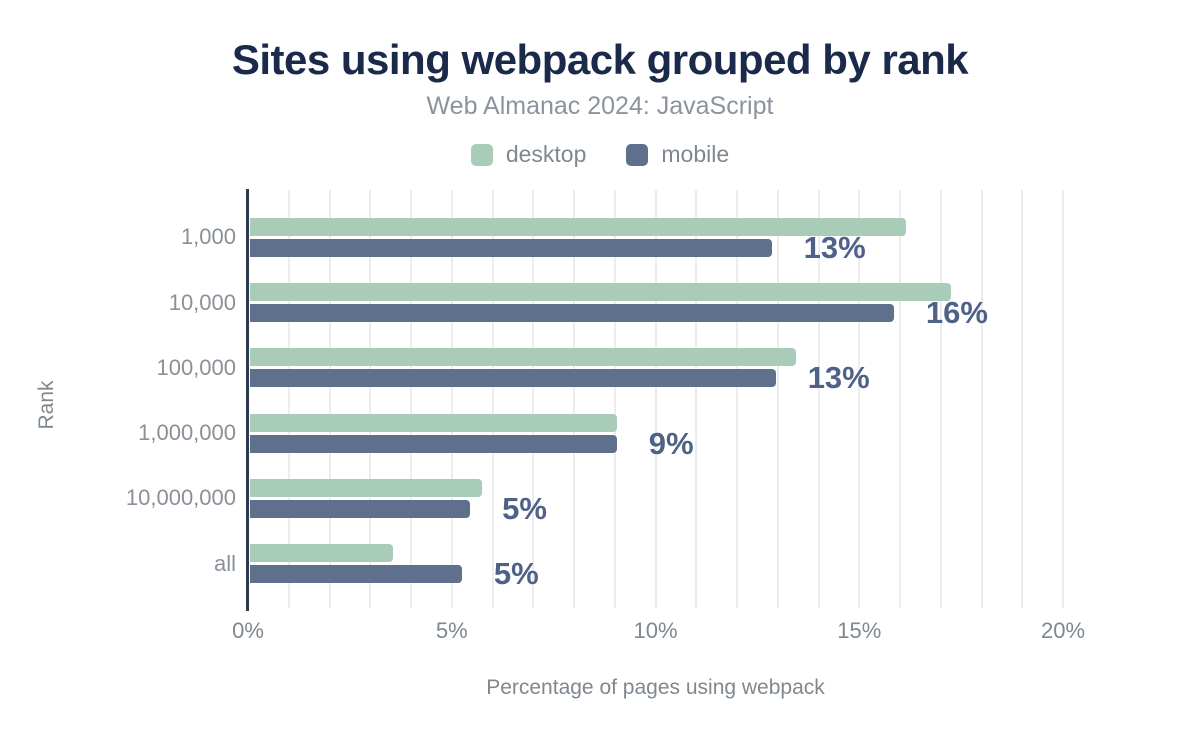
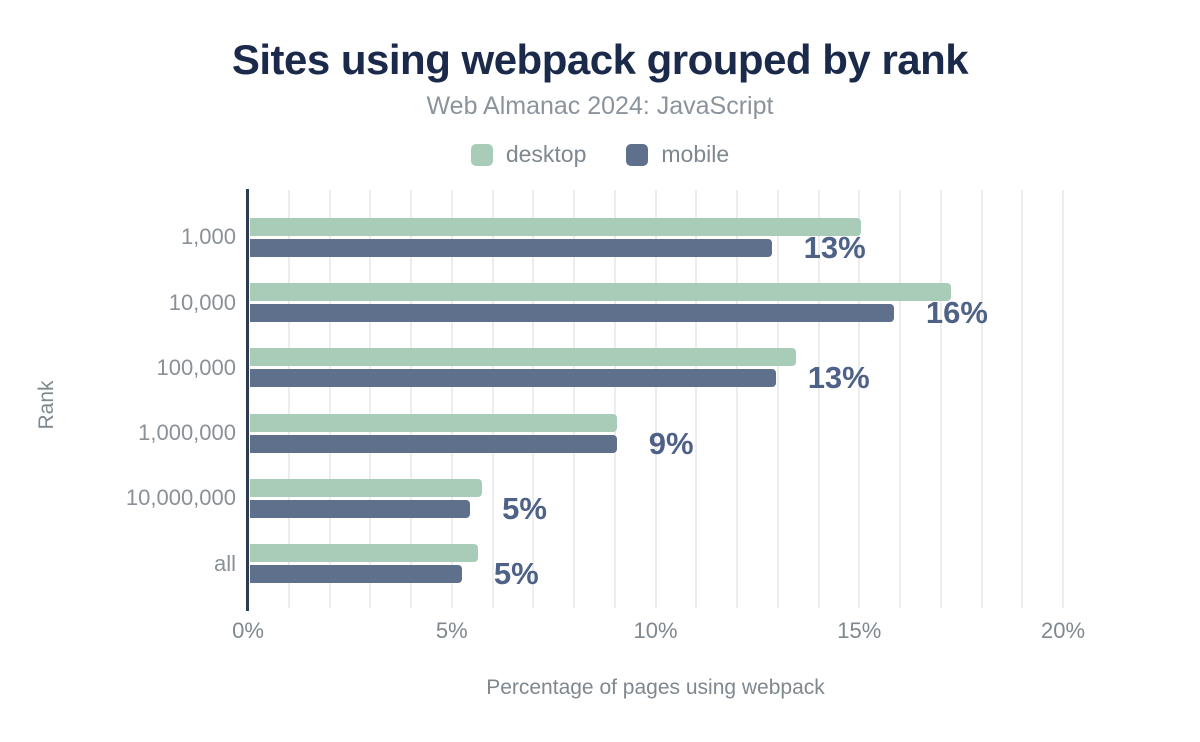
desktop/1,000: 16.1% -> 15.0%
desktop/all: 3.5% -> 5.6%
